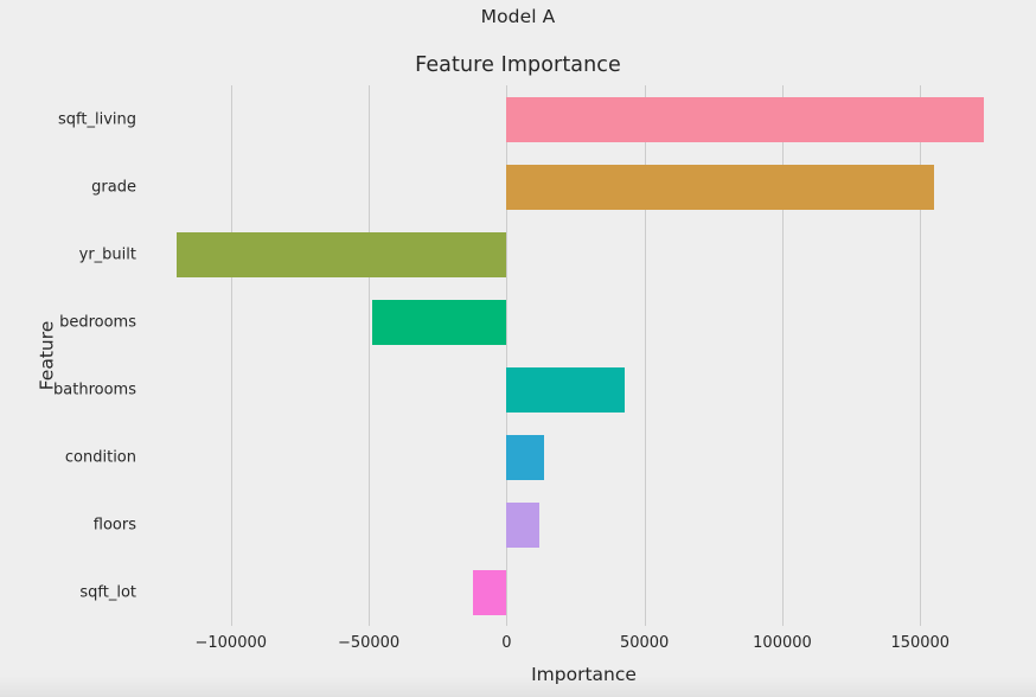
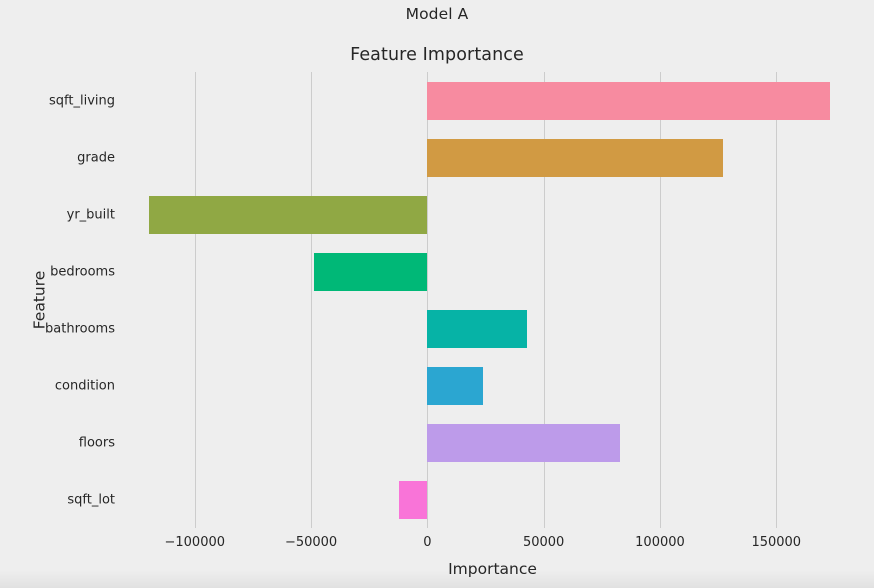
grade: 155000 -> 127000
condition: 14000 -> 24000
floors: 12000 -> 83000
